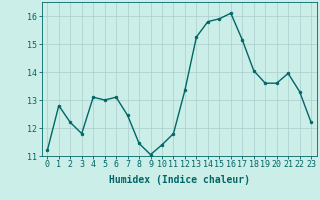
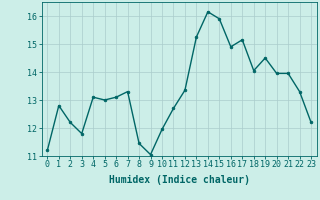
7: 12.45 -> 13.30
10: 11.40 -> 11.95
11: 11.80 -> 12.70
14: 15.80 -> 16.15
16: 16.10 -> 14.90
19: 13.60 -> 14.50
20: 13.60 -> 13.95
